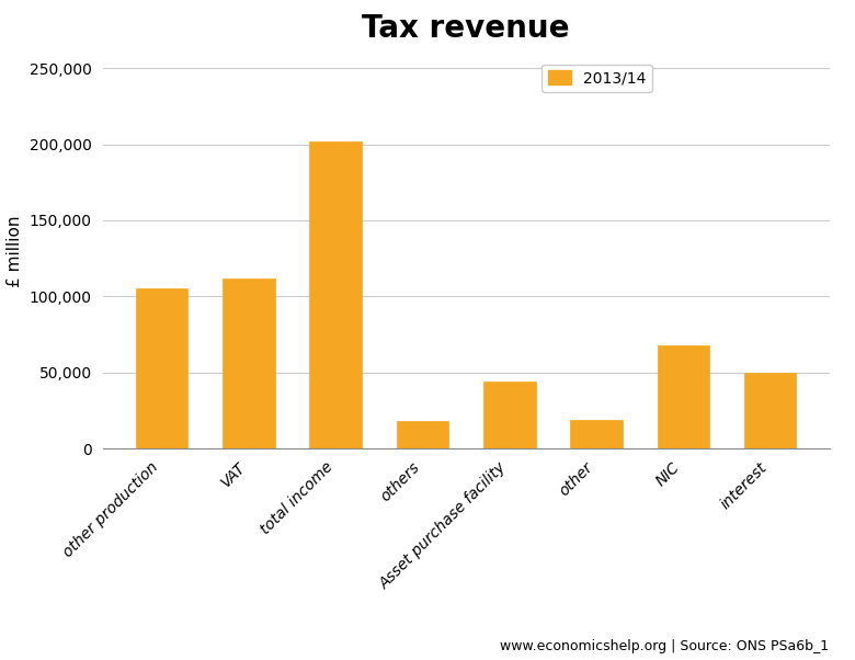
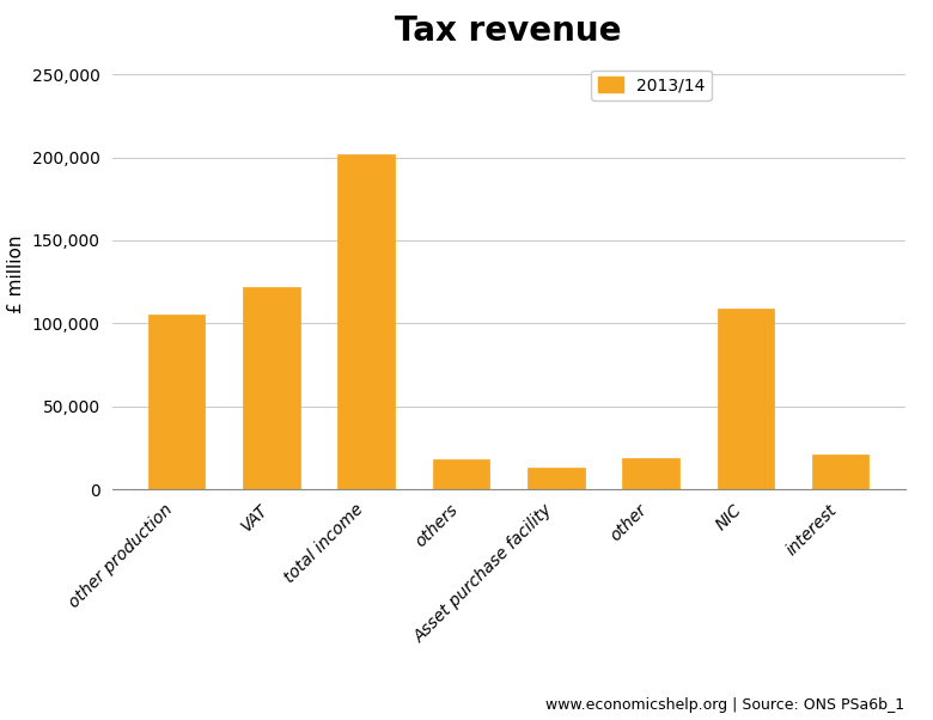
VAT: 112,000 -> 122,000
Asset purchase facility: 44,000 -> 13,000
NIC: 68,000 -> 109,000
interest: 50,000 -> 21,000
